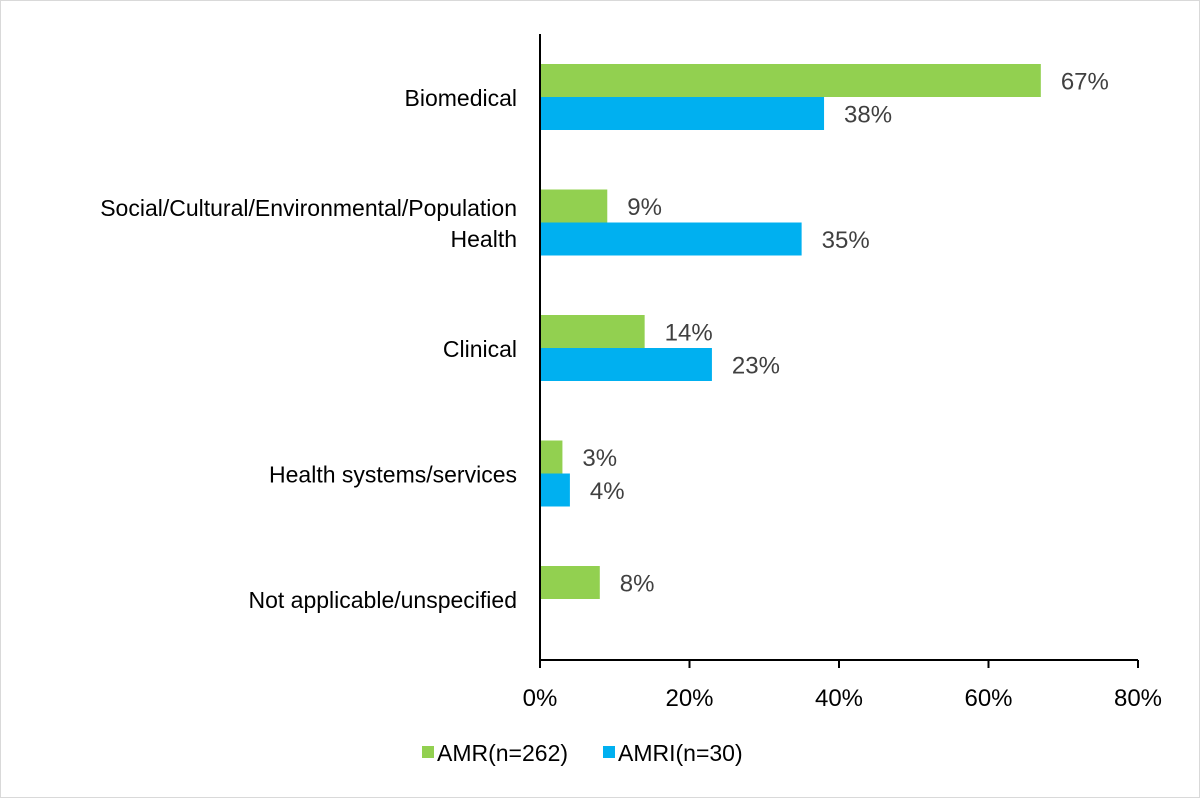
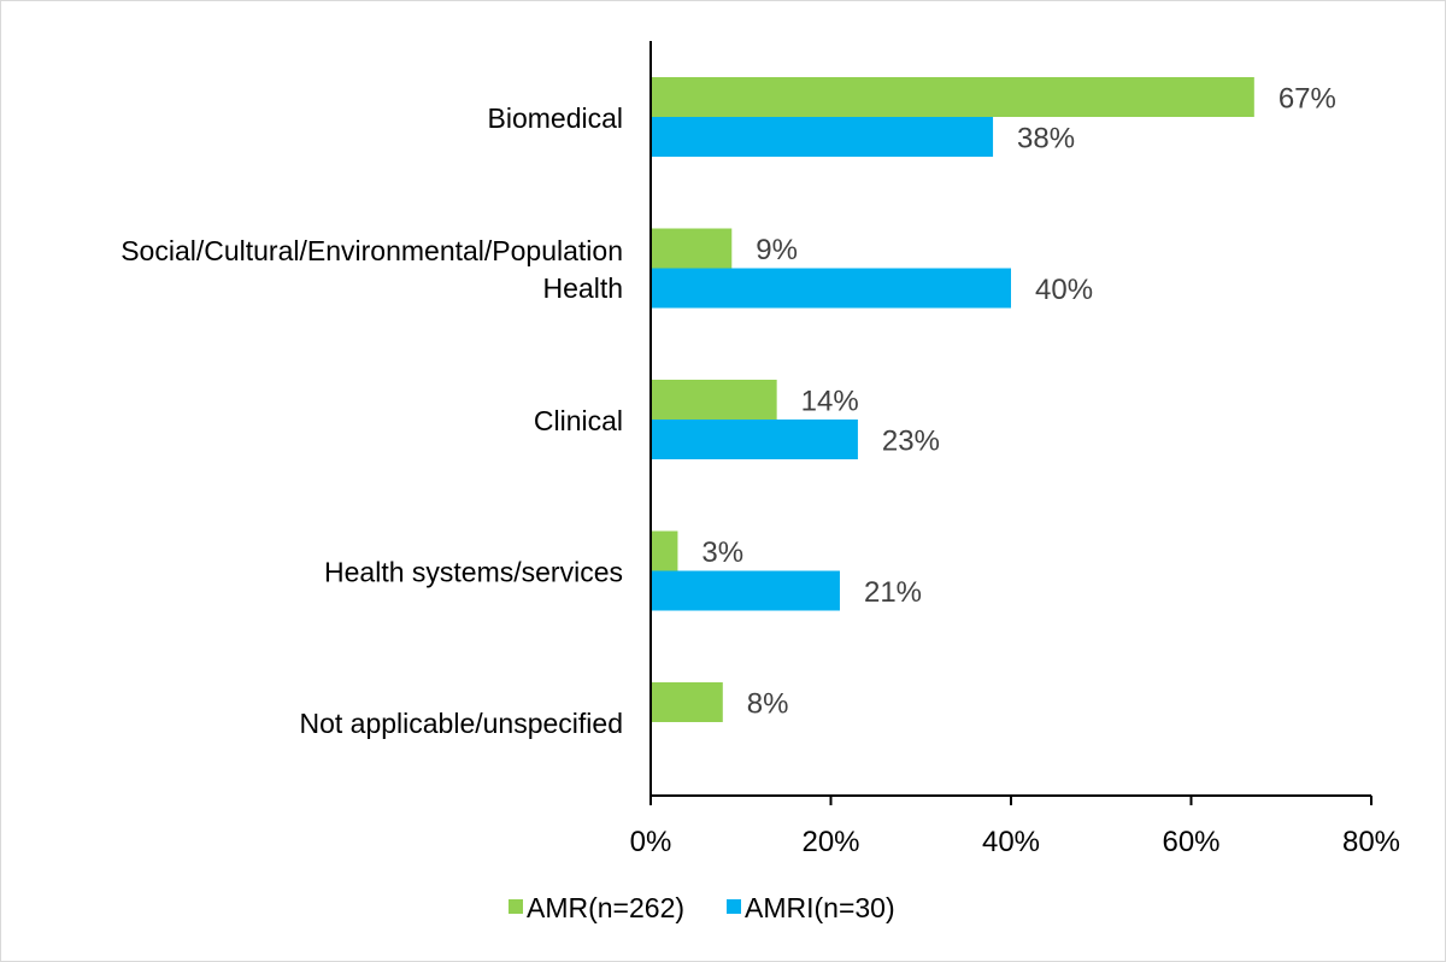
AMRI(n=30)/Social/Cultural/Environmental/Population Health: 35% -> 40%
AMRI(n=30)/Health systems/services: 4% -> 21%
